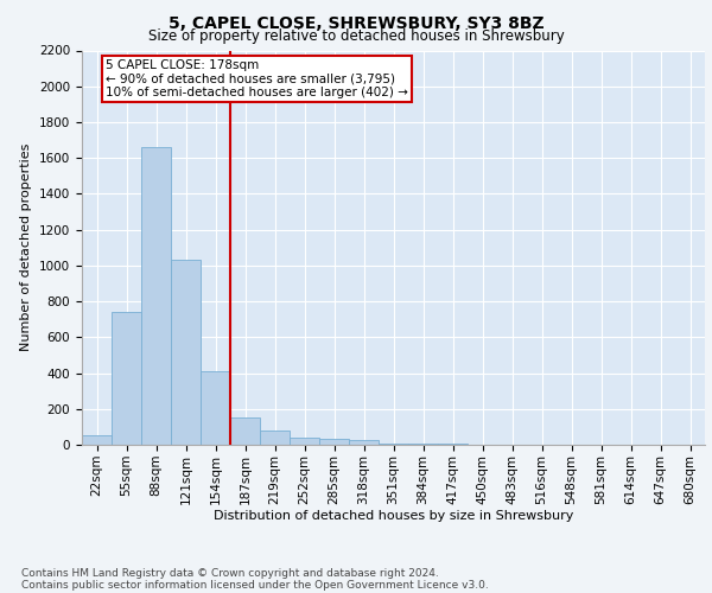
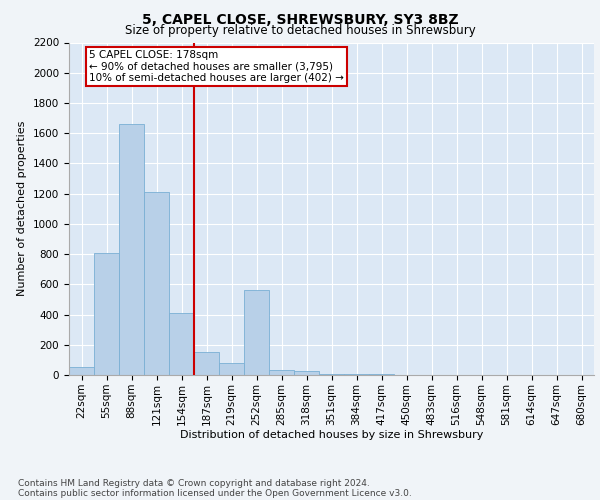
55sqm: 740 -> 810
121sqm: 1030 -> 1210
252sqm: 40 -> 560
